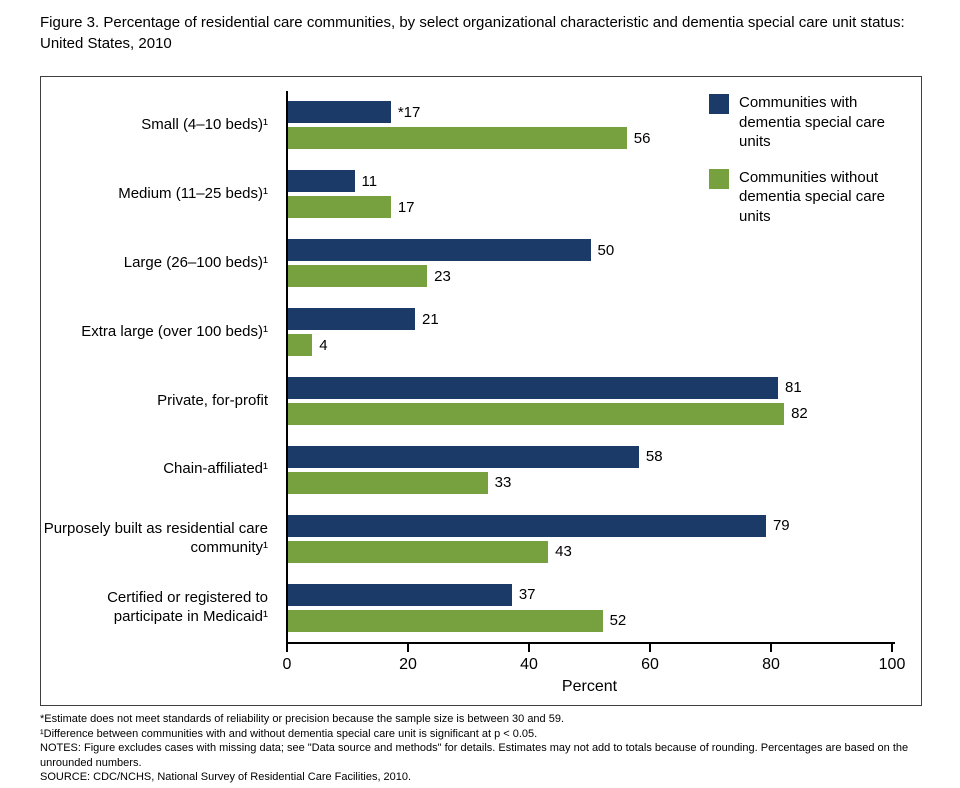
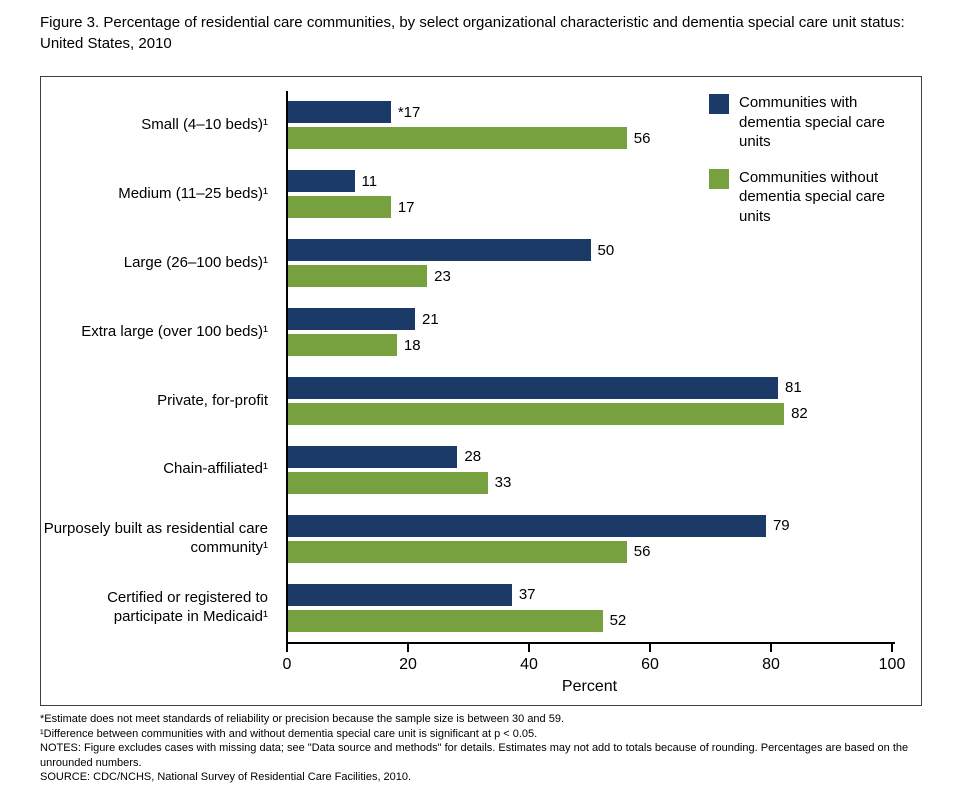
Communities without dementia special care units/Extra large (over 100 beds)¹: 4 -> 18
Communities with dementia special care units/Chain-affiliated¹: 58 -> 28
Communities without dementia special care units/Purposely built as residential care community¹: 43 -> 56
